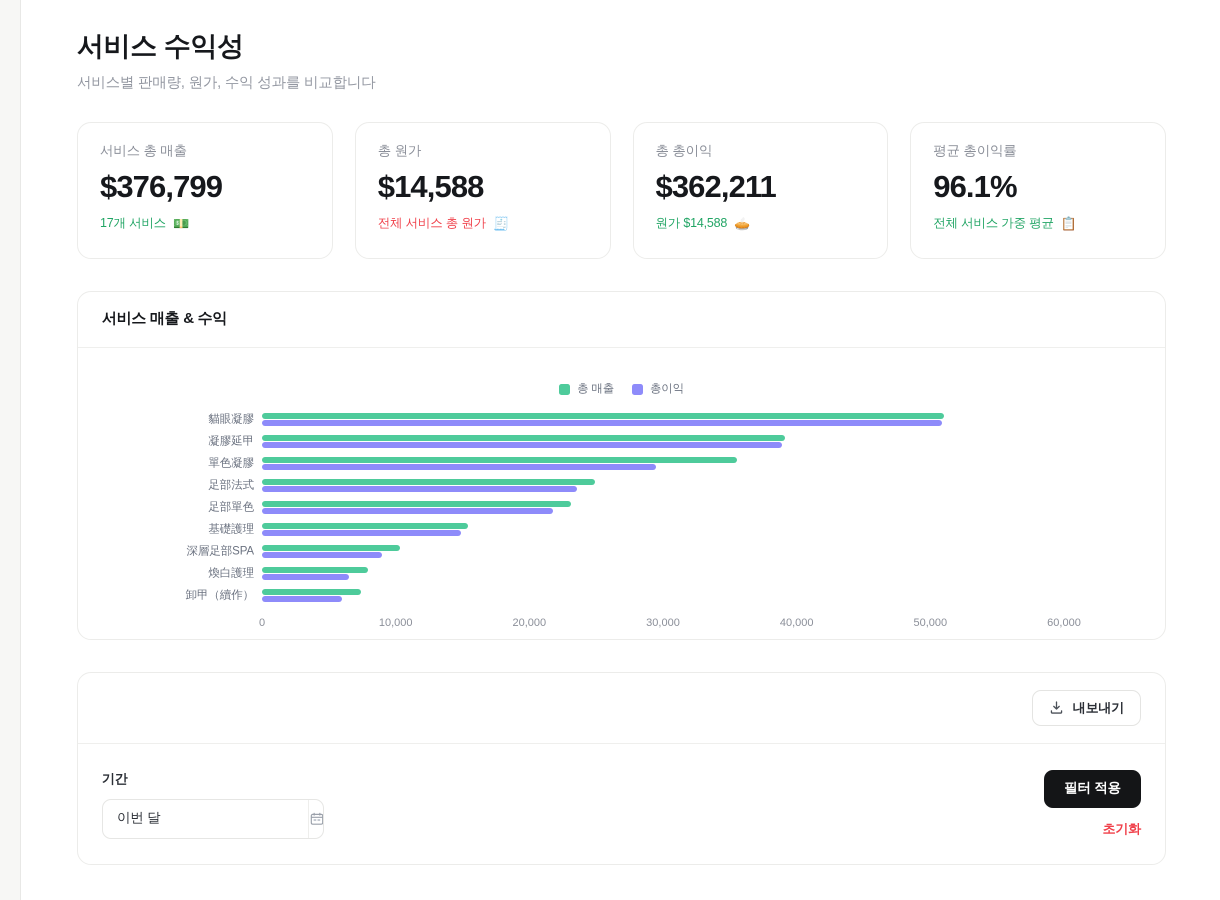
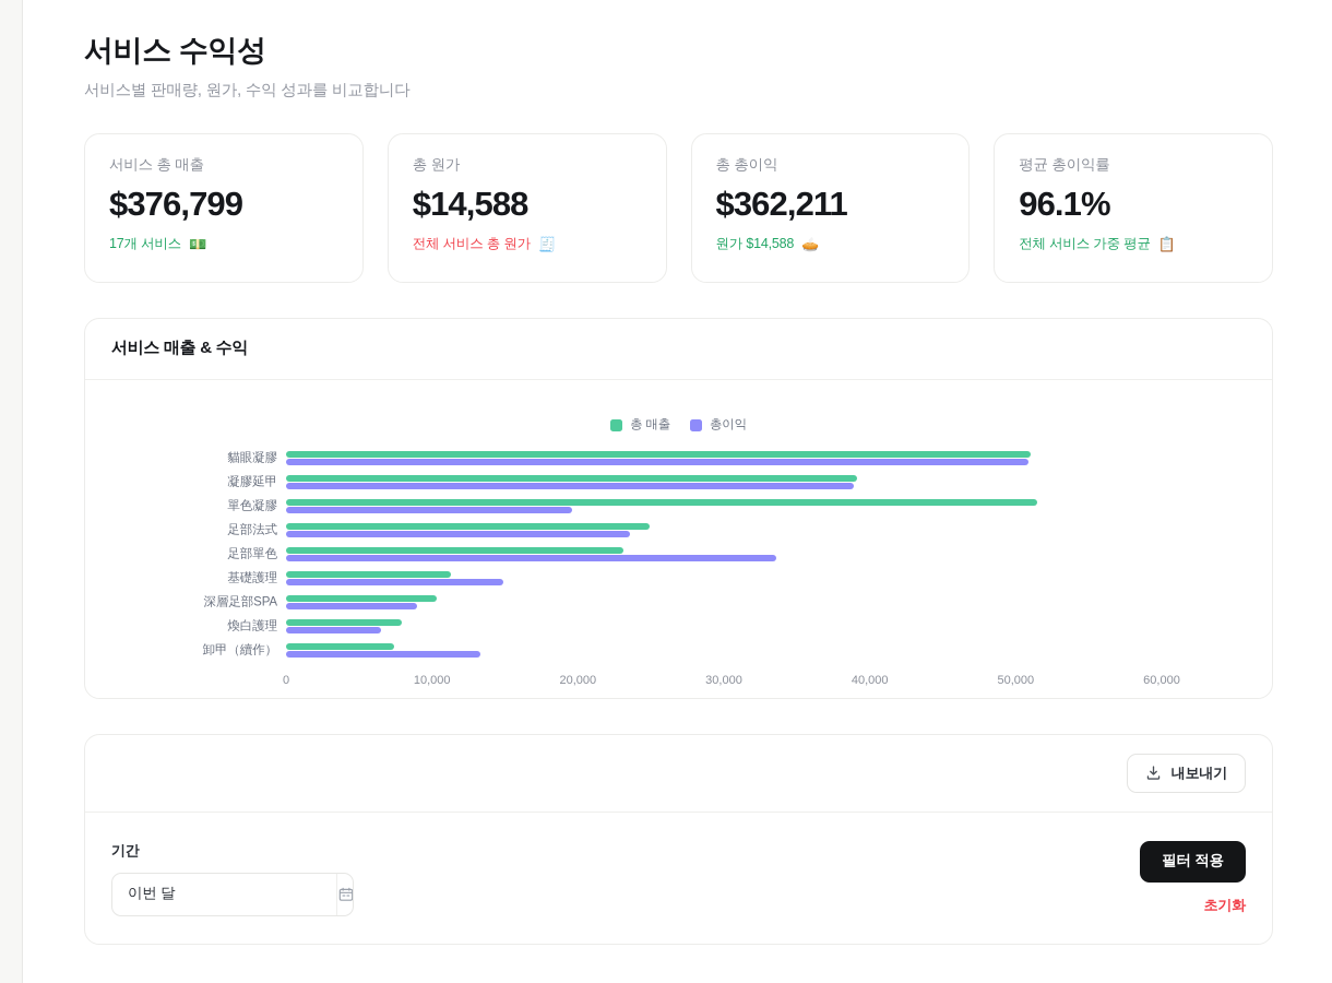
총 매출/單色凝膠: 35500 -> 51500
총이익/單色凝膠: 29500 -> 19600
총이익/足部單色: 21800 -> 33600
총 매출/基礎護理: 15400 -> 11300
총이익/卸甲（續作）: 6000 -> 13300
